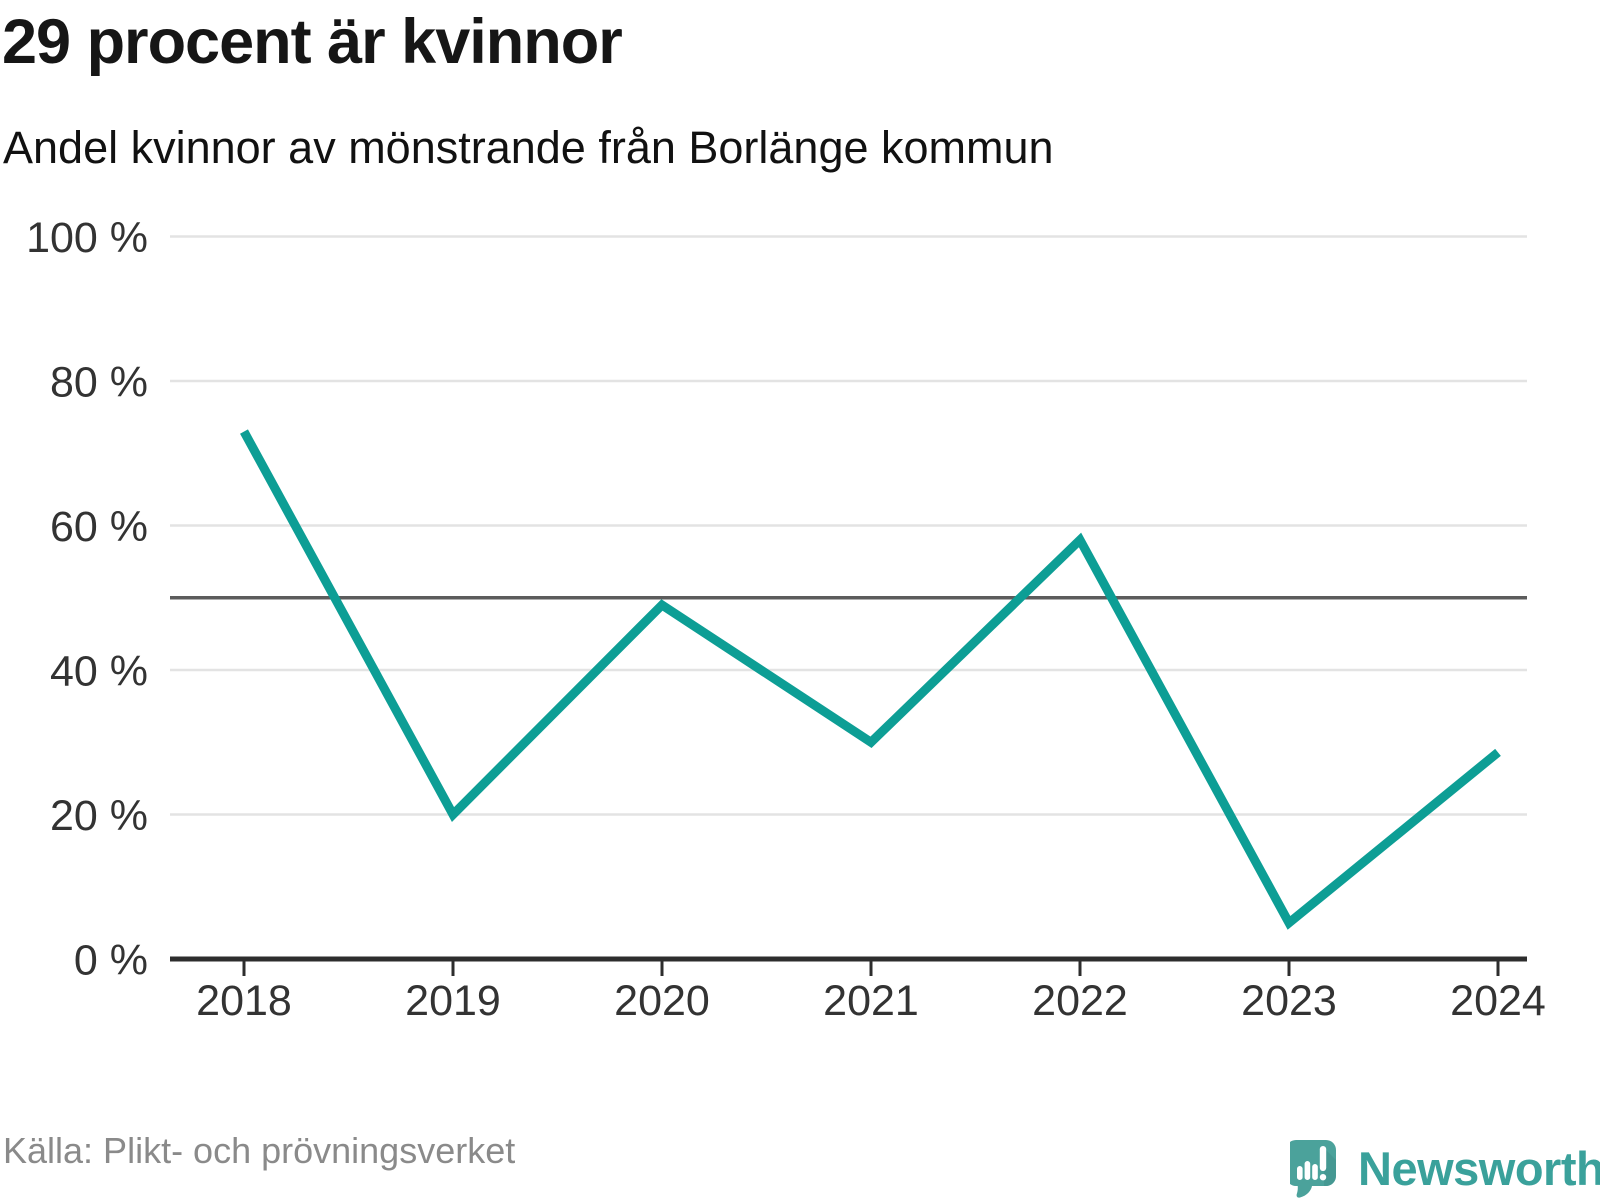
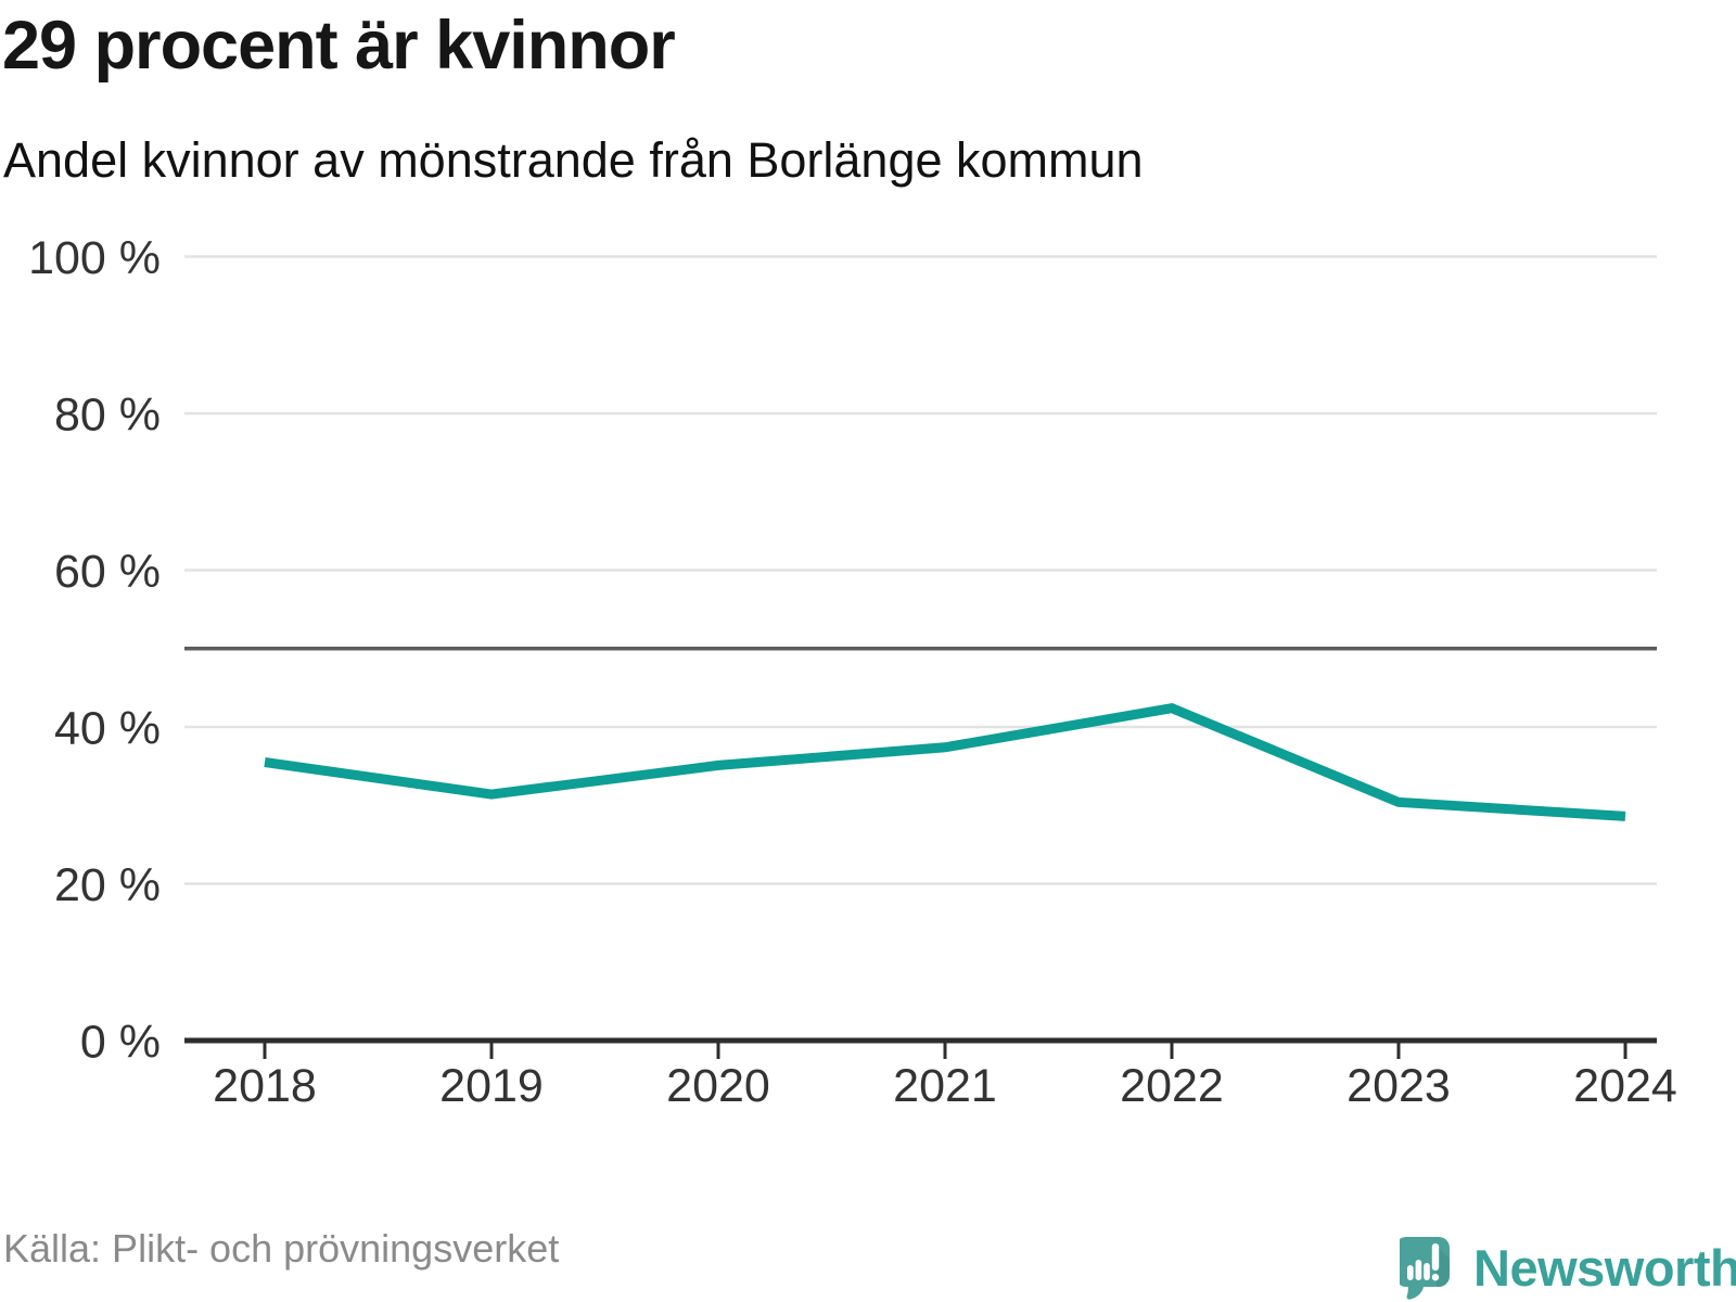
2018: 73% -> 36%
2019: 20% -> 31%
2020: 49% -> 35%
2021: 30% -> 37%
2022: 58% -> 42%
2023: 5% -> 30%
